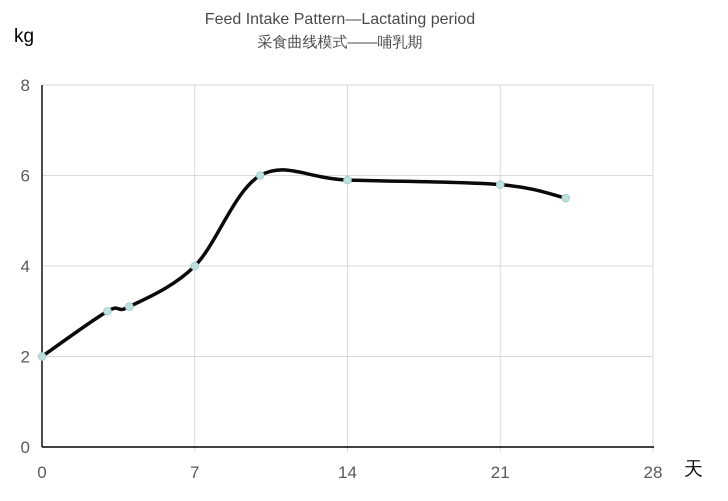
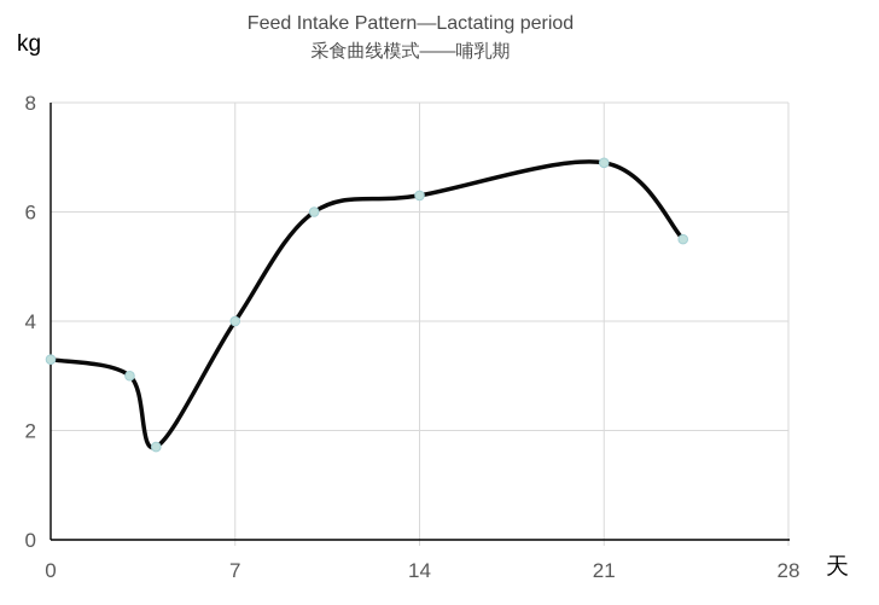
0: 2.0 -> 3.3
4: 3.1 -> 1.7
14: 5.9 -> 6.3
21: 5.8 -> 6.9
